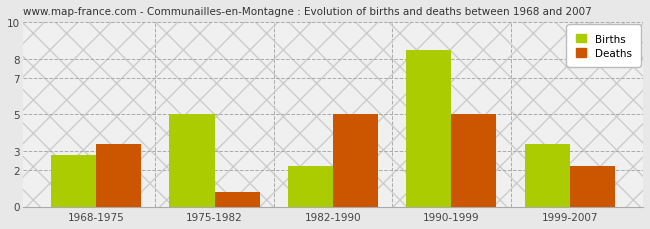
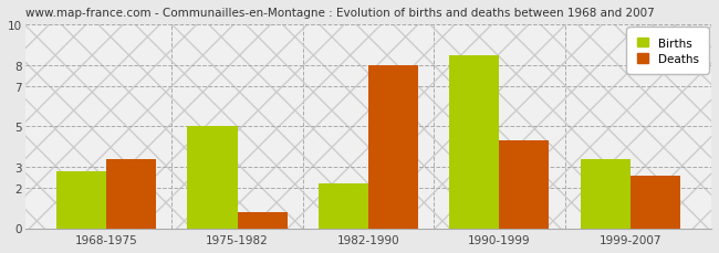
Deaths/1982-1990: 5.0 -> 8.0
Deaths/1990-1999: 5.0 -> 4.3
Deaths/1999-2007: 2.2 -> 2.6
